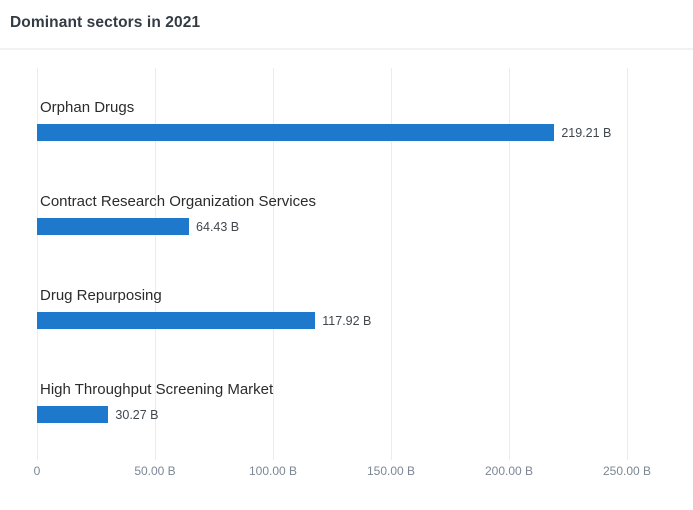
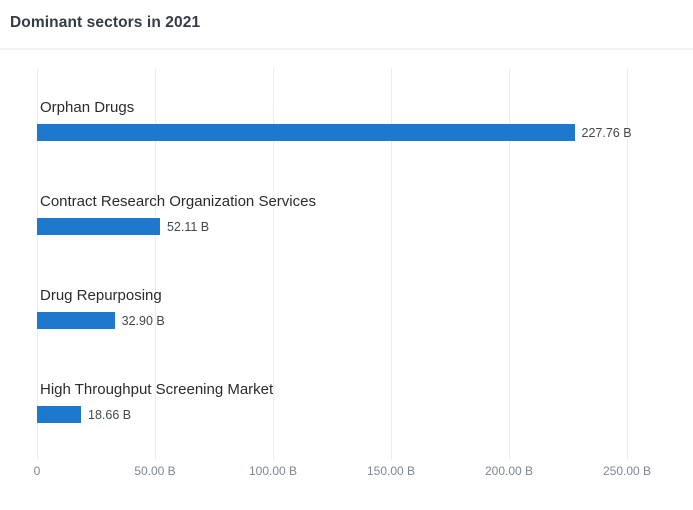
Orphan Drugs: 219.21 -> 227.76
Contract Research Organization Services: 64.43 -> 52.11
Drug Repurposing: 117.92 -> 32.90
High Throughput Screening Market: 30.27 -> 18.66
